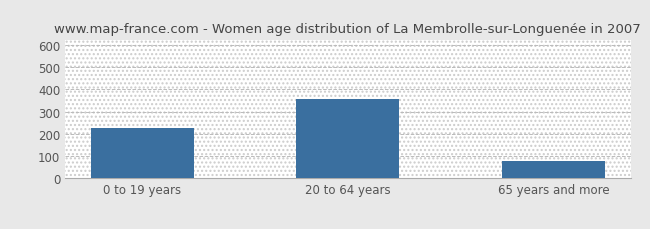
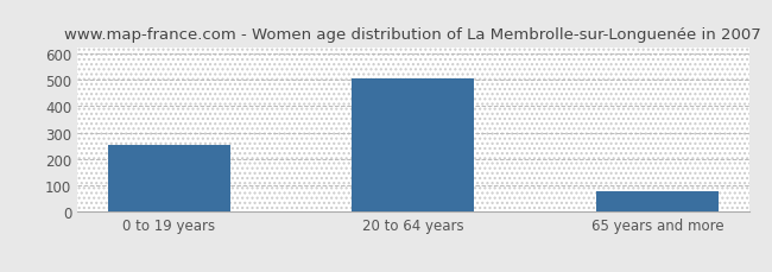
0 to 19 years: 225 -> 252
20 to 64 years: 355 -> 504
